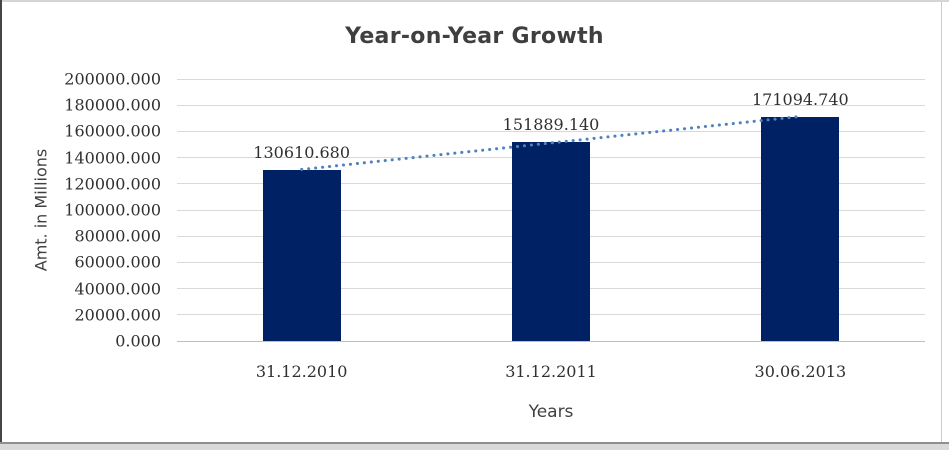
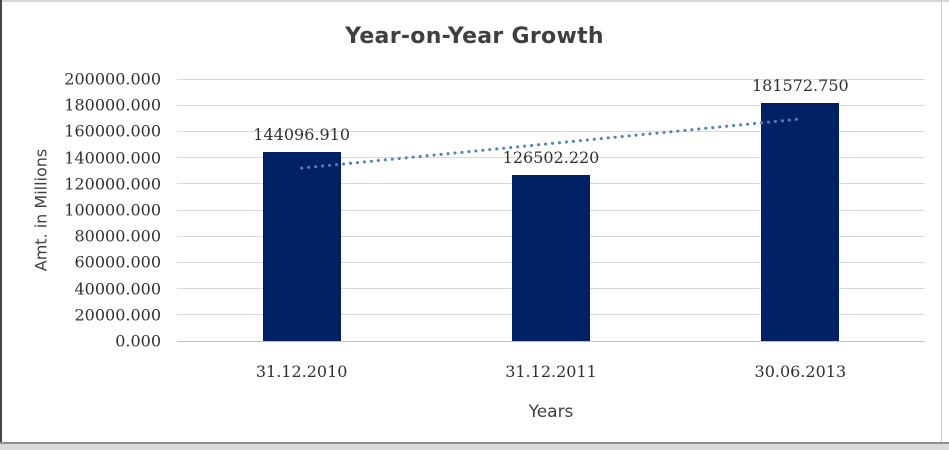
31.12.2010: 130610.680 -> 144096.910
31.12.2011: 151889.140 -> 126502.220
30.06.2013: 171094.740 -> 181572.750
